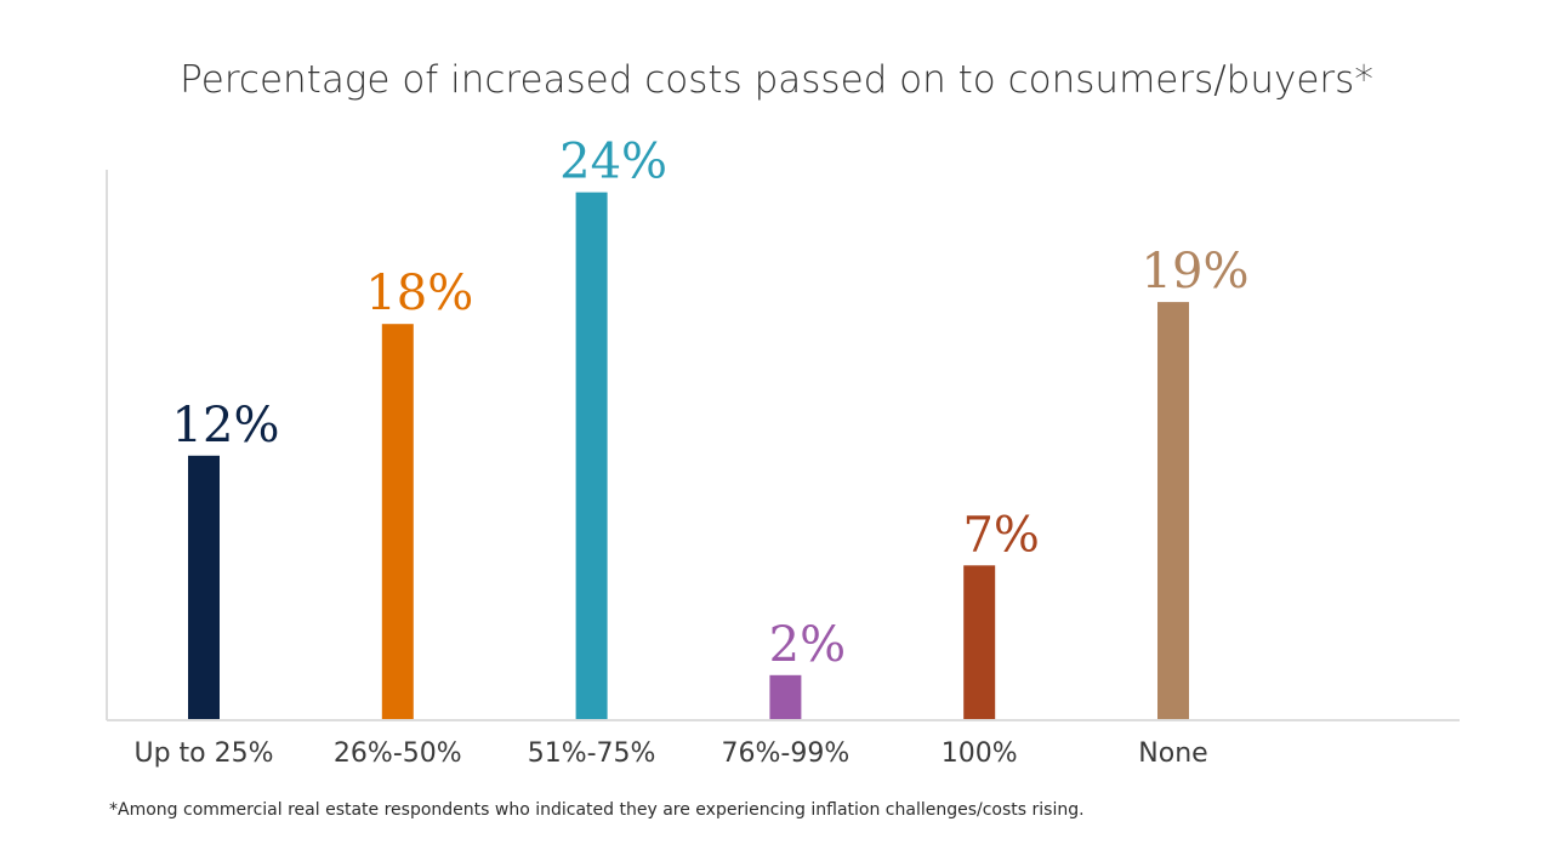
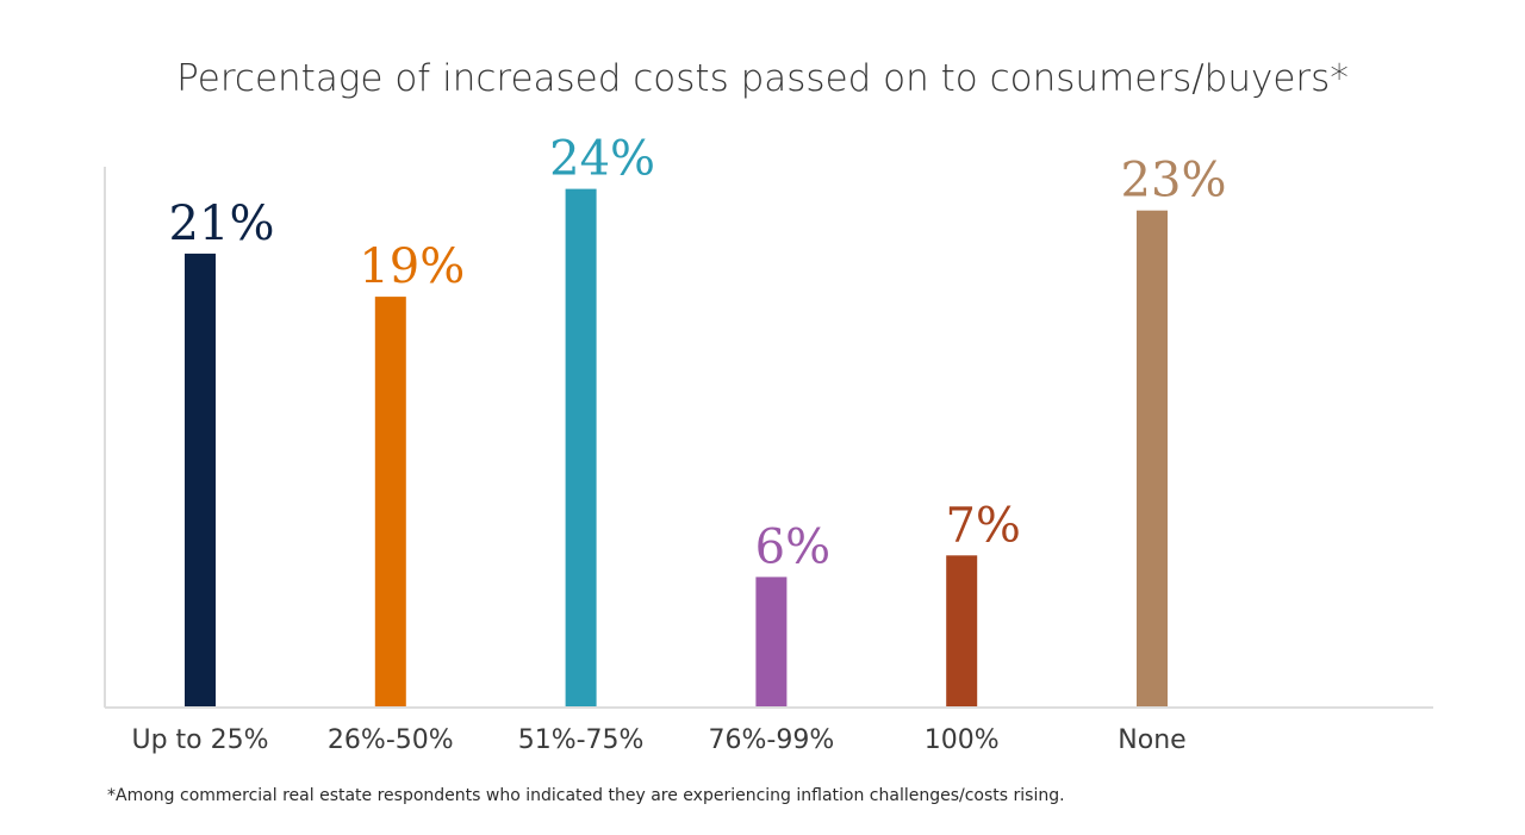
Up to 25%: 12% -> 21%
26%-50%: 18% -> 19%
76%-99%: 2% -> 6%
None: 19% -> 23%
